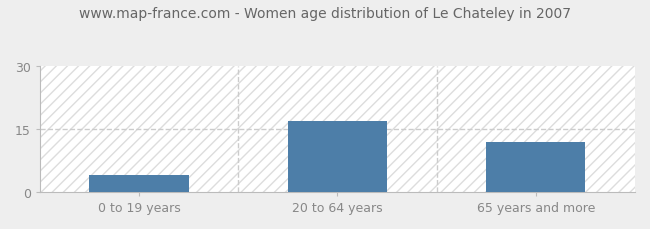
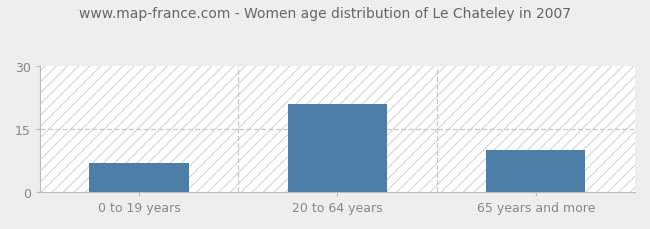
0 to 19 years: 4 -> 7
20 to 64 years: 17 -> 21
65 years and more: 12 -> 10
